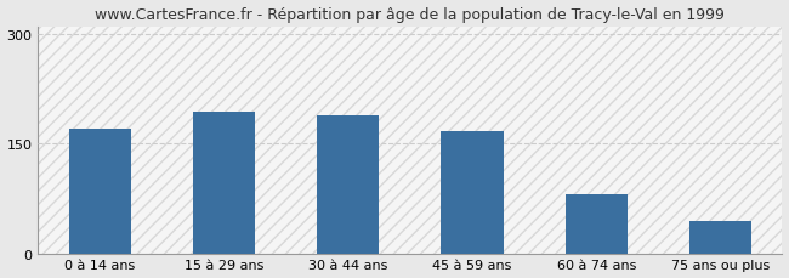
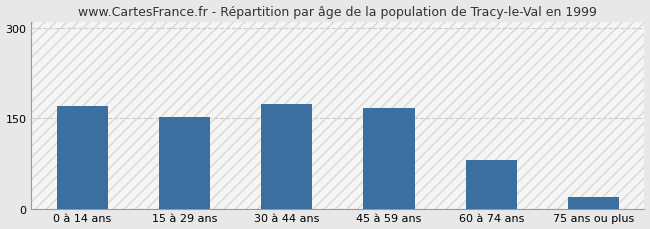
15 à 29 ans: 194 -> 152
30 à 44 ans: 188 -> 174
75 ans ou plus: 44 -> 20
